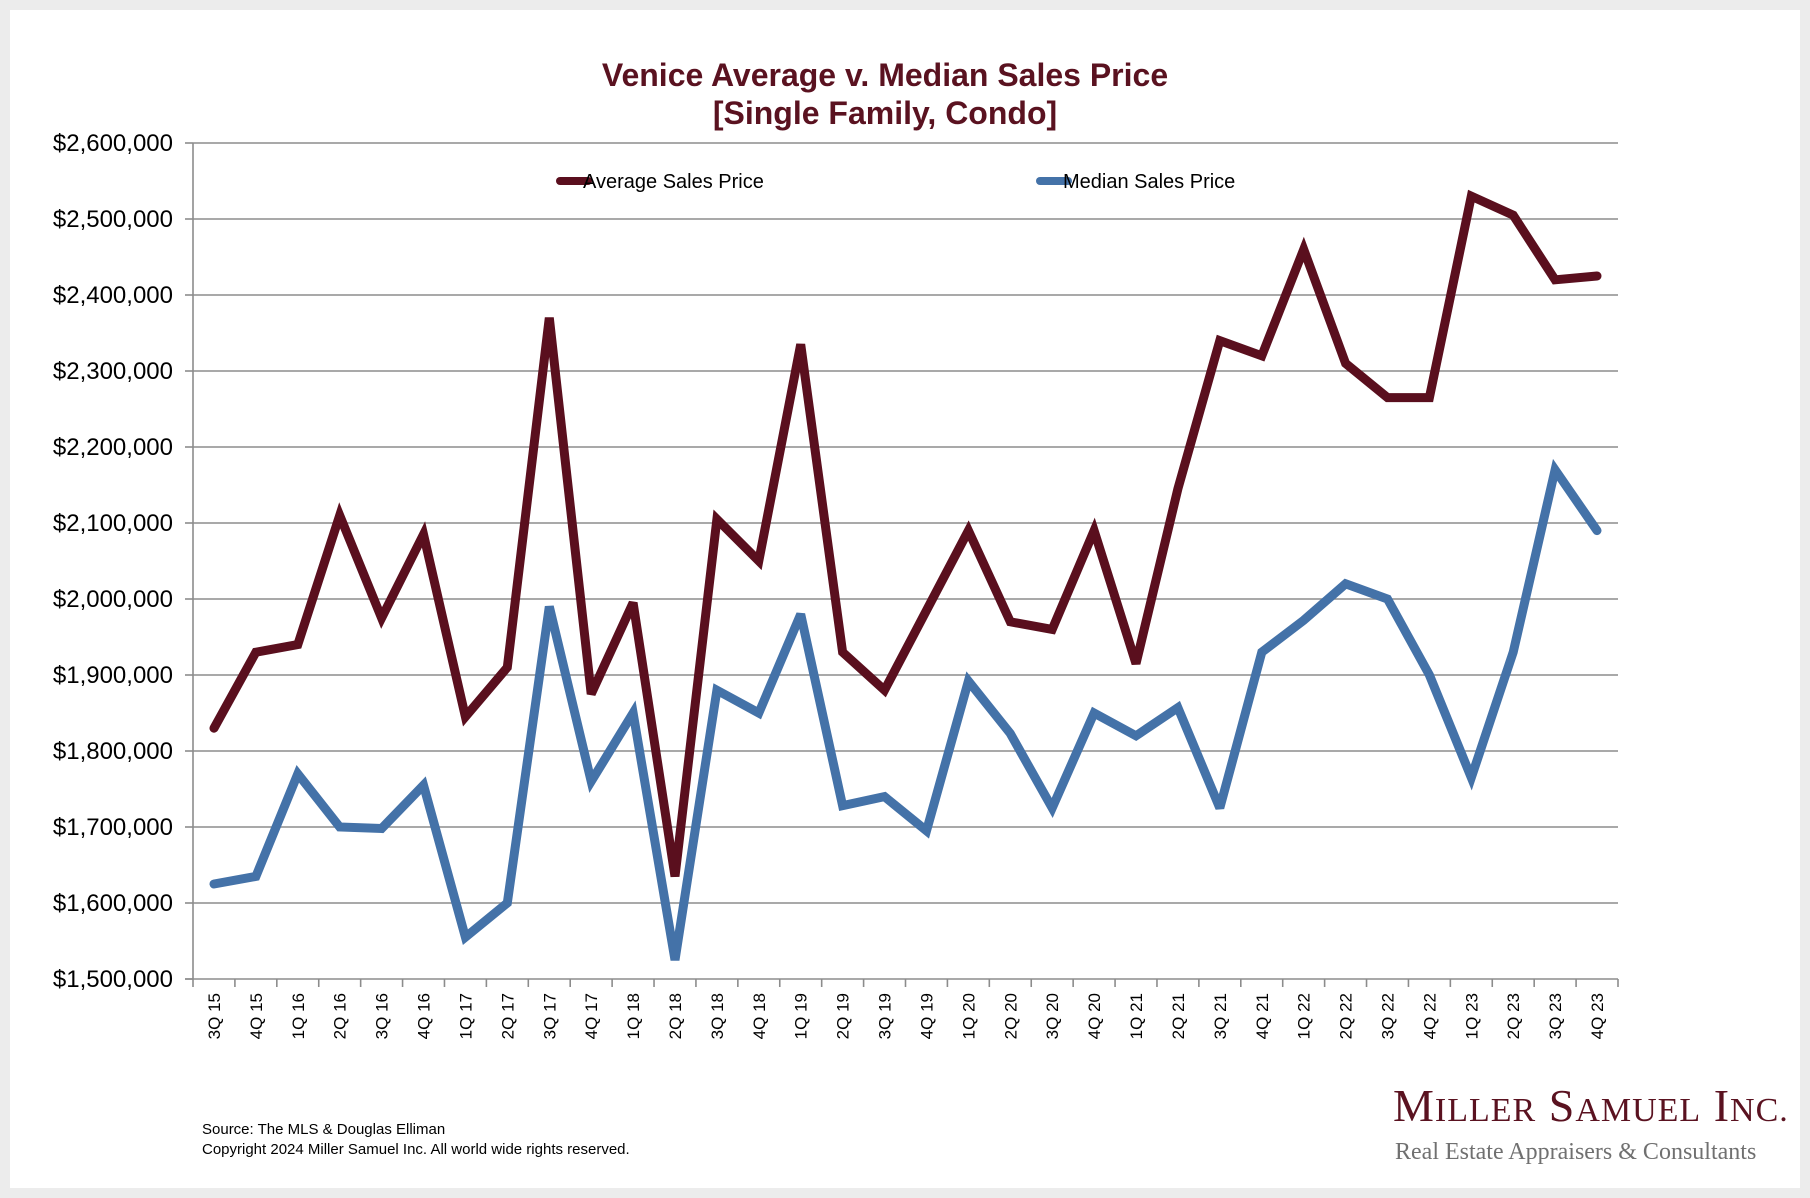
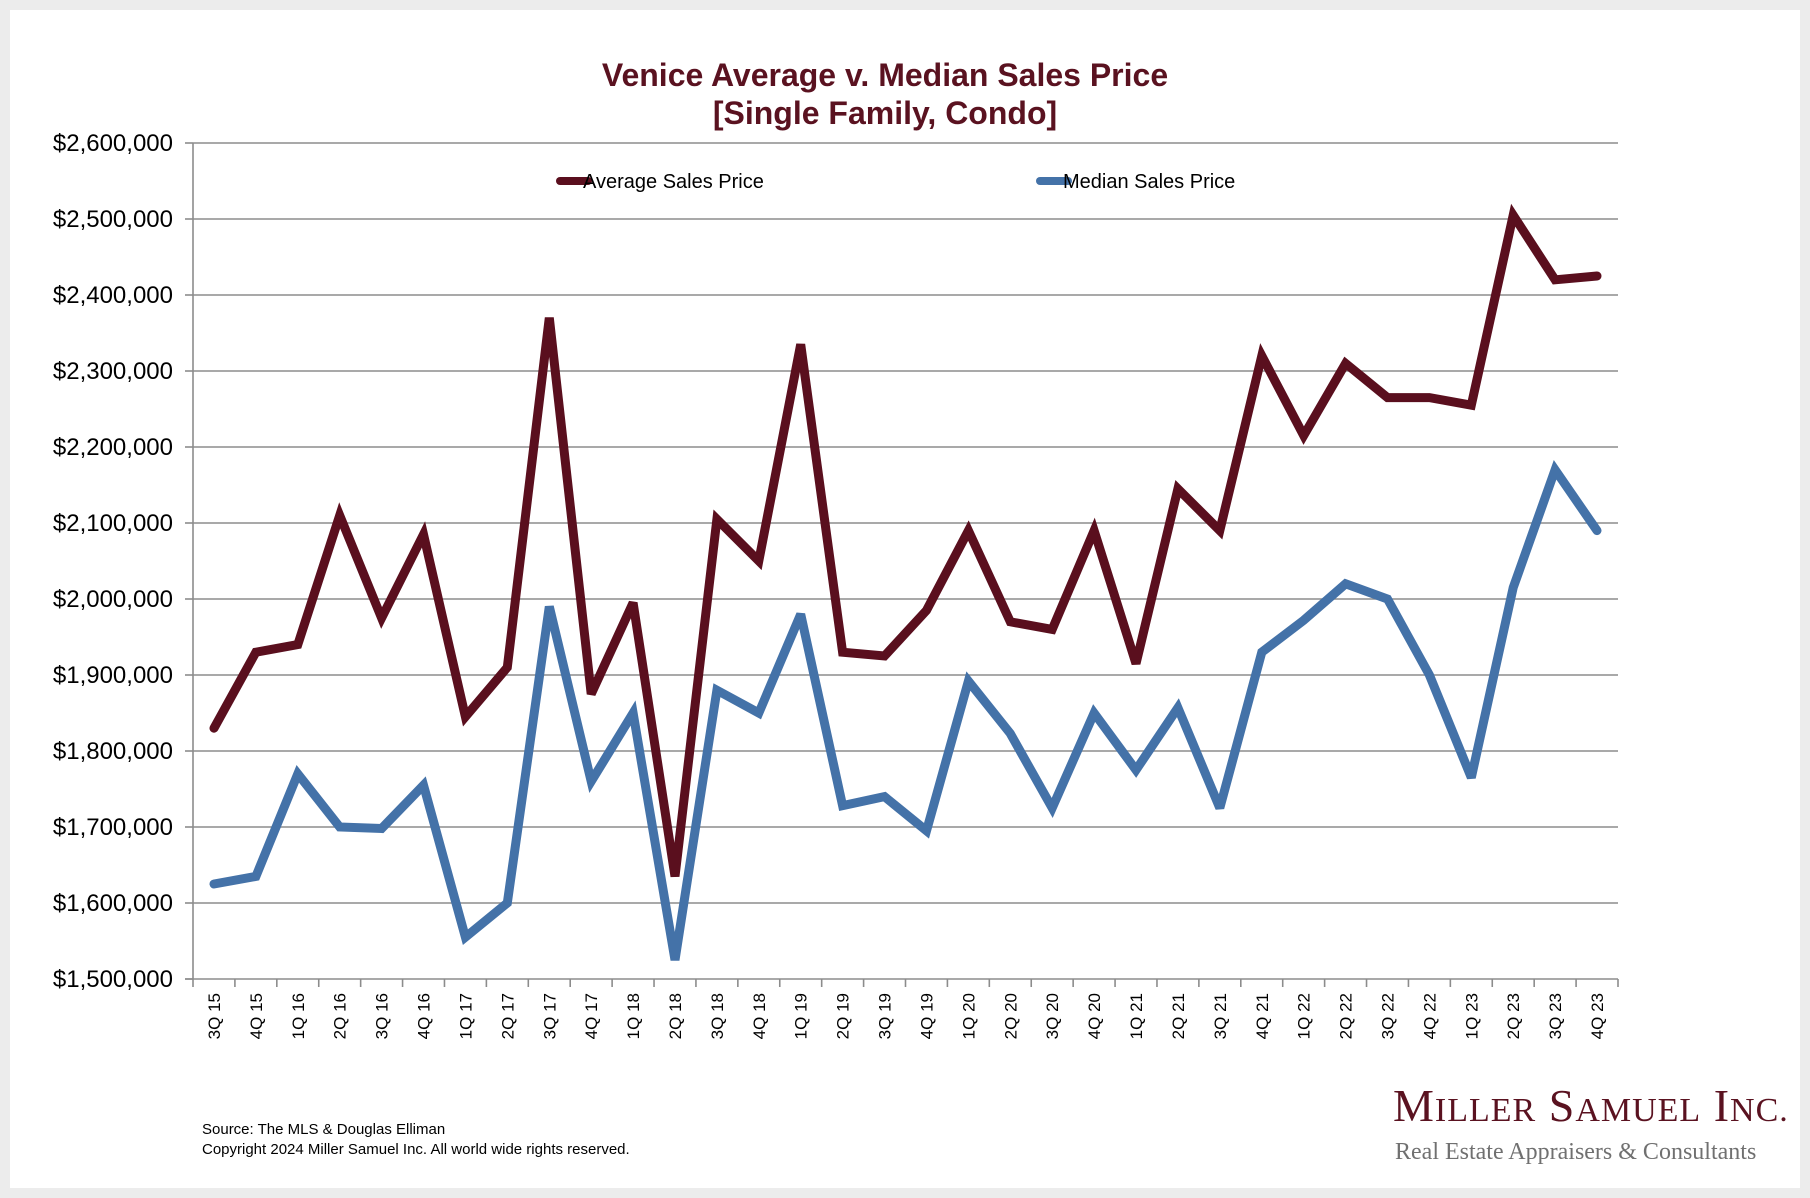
Average Sales Price/3Q 19: $1880000 -> $1920000
Median Sales Price/1Q 21: $1820000 -> $1780000
Average Sales Price/3Q 21: $2340000 -> $2090000
Average Sales Price/1Q 22: $2460000 -> $2220000
Average Sales Price/1Q 23: $2530000 -> $2260000
Median Sales Price/2Q 23: $1930000 -> $2020000
